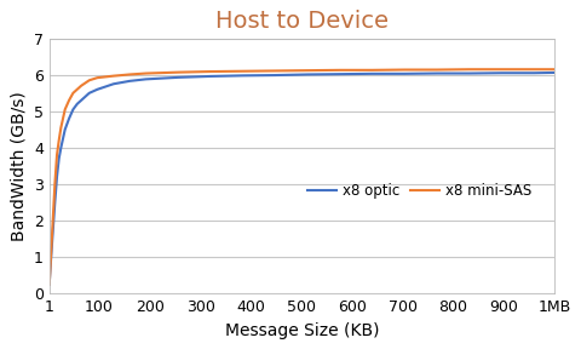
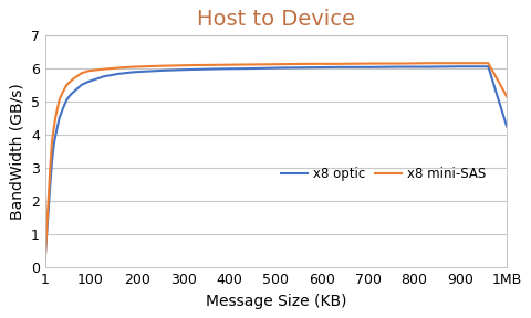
x8 optic/1MB: 6.06 -> 4.25
x8 mini-SAS/1MB: 6.15 -> 5.15
